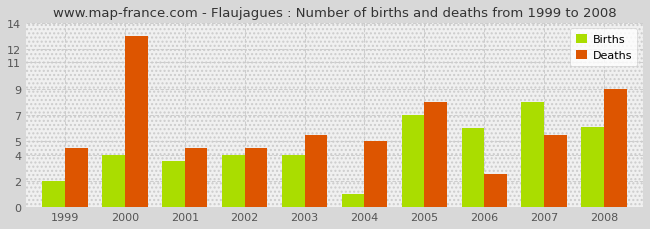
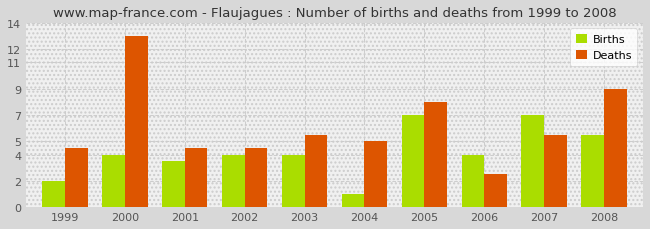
Births/2006: 6.0 -> 4.0
Births/2007: 8.0 -> 7.0
Births/2008: 6.1 -> 5.5
